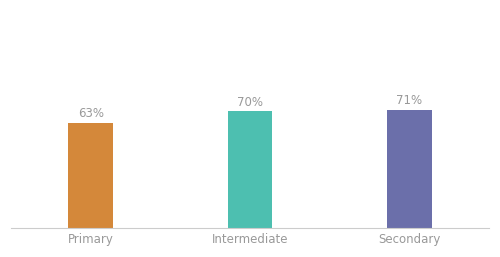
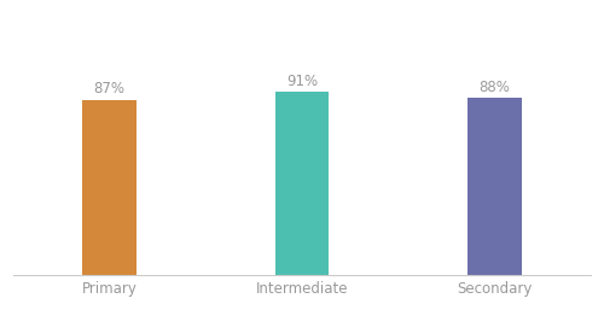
Primary: 63% -> 87%
Intermediate: 70% -> 91%
Secondary: 71% -> 88%
